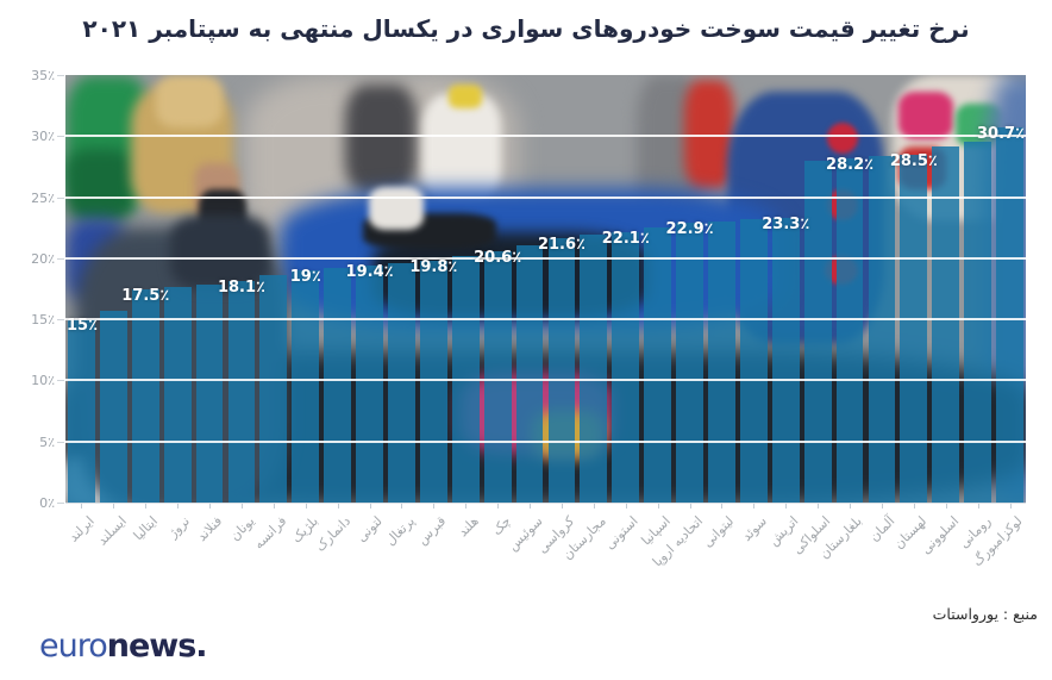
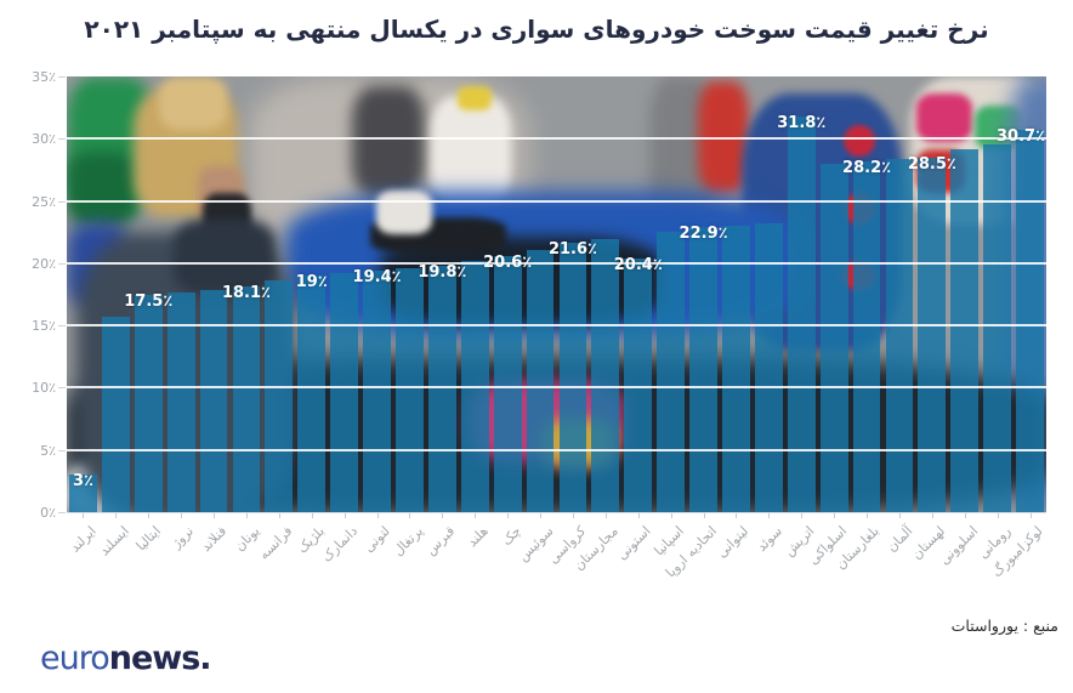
ایرلند: 15 -> 3
استونی: 22.1 -> 20.4
اتریش: 23.3 -> 31.8
